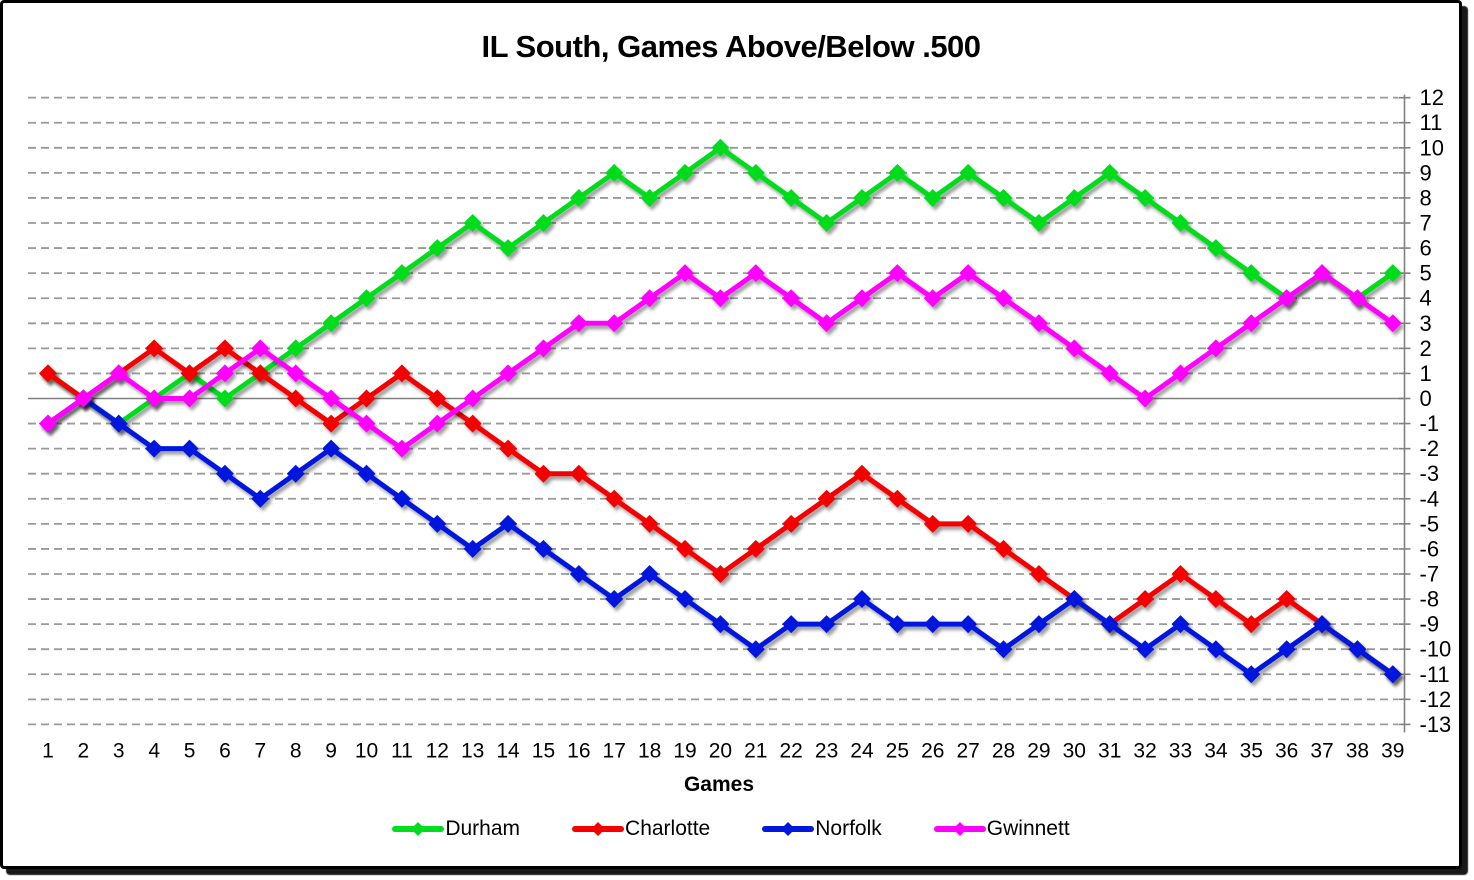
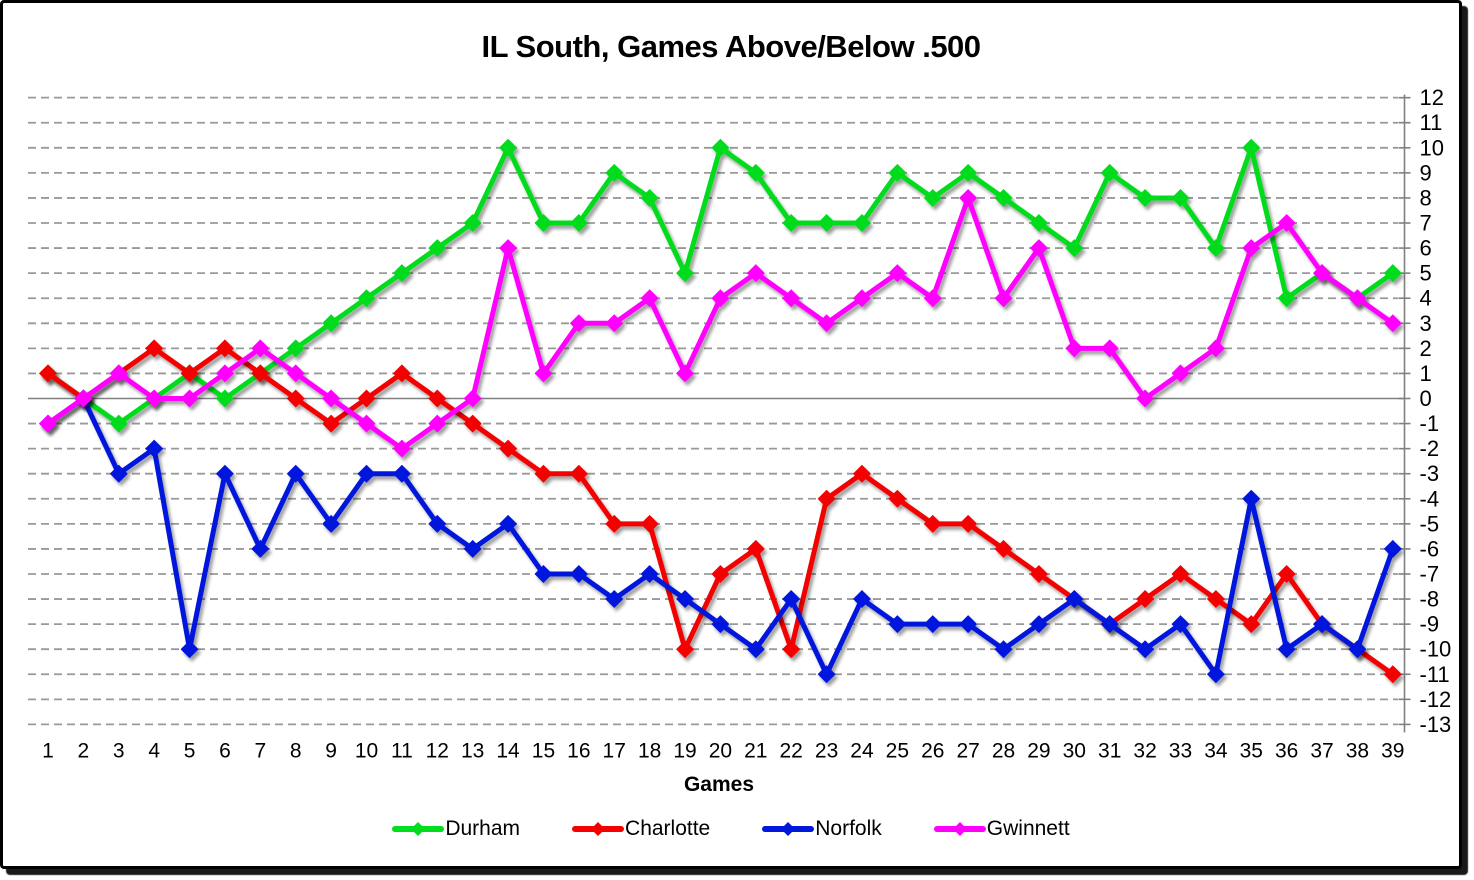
Norfolk/3: -1 -> -3
Norfolk/5: -2 -> -10
Norfolk/7: -4 -> -6
Norfolk/9: -2 -> -5
Norfolk/11: -4 -> -3
Durham/14: 6 -> 10
Gwinnett/14: 1 -> 6
Norfolk/15: -6 -> -7
Gwinnett/15: 2 -> 1
Durham/16: 8 -> 7
Charlotte/17: -4 -> -5
Durham/19: 9 -> 5
Charlotte/19: -6 -> -10
Gwinnett/19: 5 -> 1
Durham/22: 8 -> 7
Charlotte/22: -5 -> -10
Norfolk/22: -9 -> -8
Norfolk/23: -9 -> -11
Durham/24: 8 -> 7
Gwinnett/27: 5 -> 8
Gwinnett/29: 3 -> 6
Durham/30: 8 -> 6
Gwinnett/31: 1 -> 2
Durham/33: 7 -> 8
Norfolk/34: -10 -> -11
Durham/35: 5 -> 10
Norfolk/35: -11 -> -4
Gwinnett/35: 3 -> 6
Charlotte/36: -8 -> -7
Gwinnett/36: 4 -> 7
Norfolk/39: -11 -> -6
